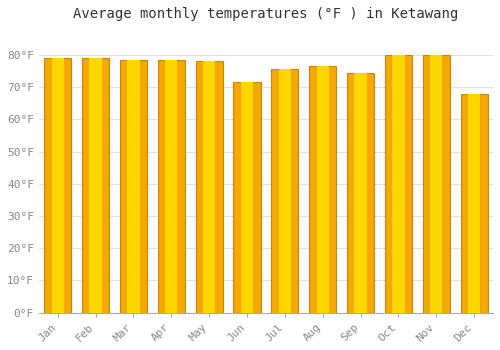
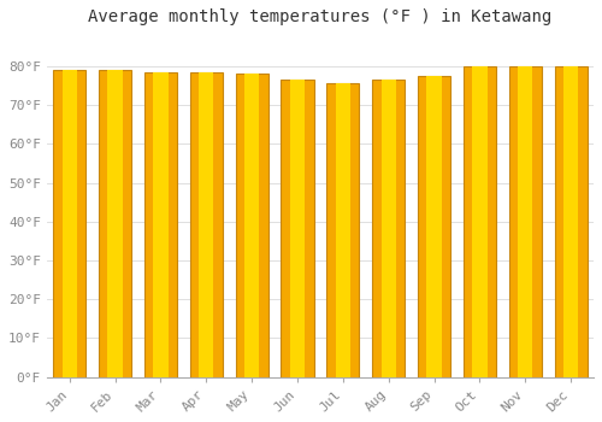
Jun: 71.5°F -> 76.5°F
Sep: 74.5°F -> 77.5°F
Dec: 68.0°F -> 80.0°F
